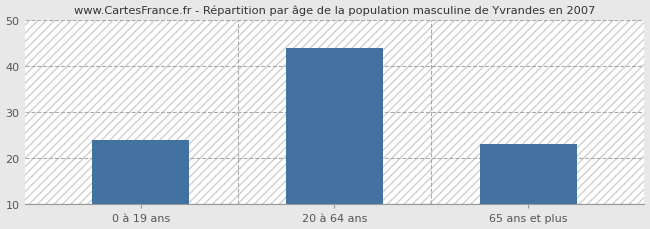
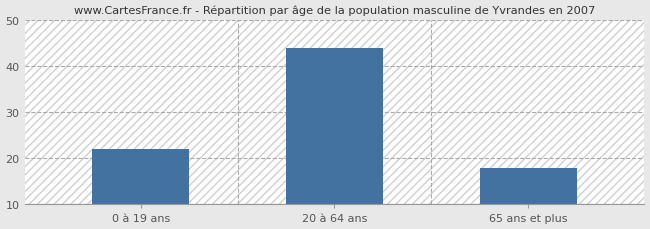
0 à 19 ans: 24 -> 22
65 ans et plus: 23 -> 18
